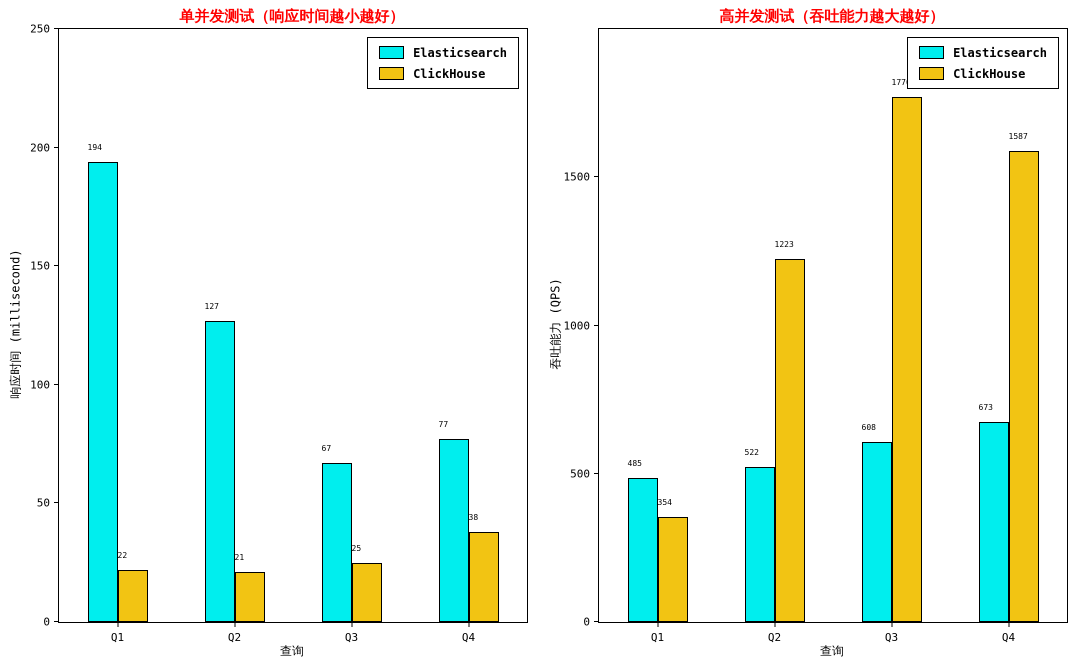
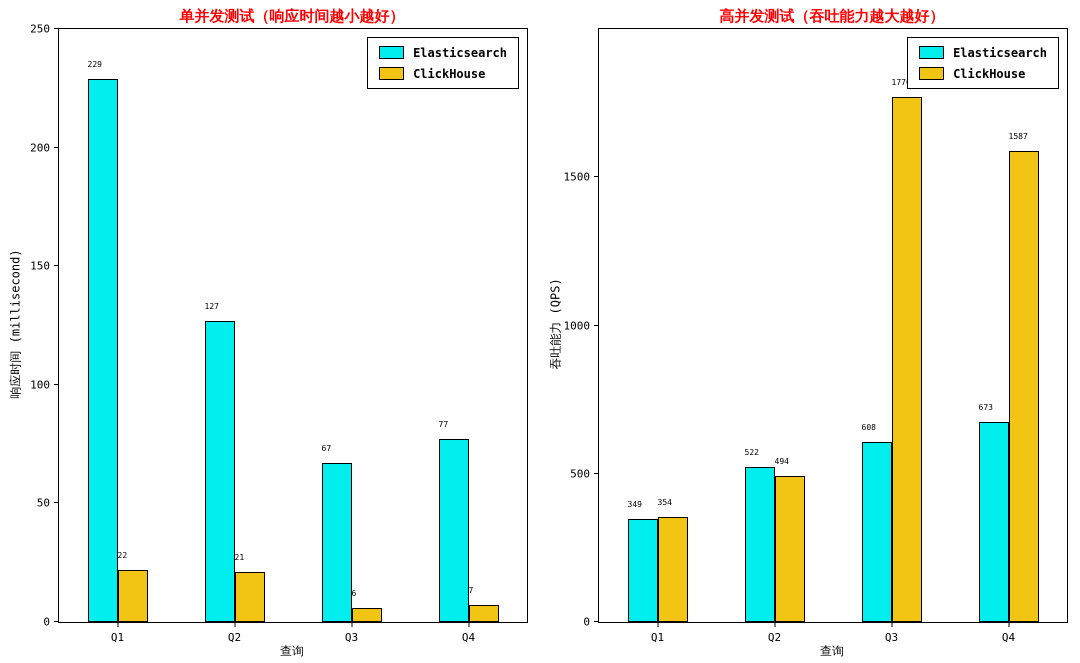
单并发测试（响应时间越小越好）/Elasticsearch/Q1: 194 -> 229
单并发测试（响应时间越小越好）/ClickHouse/Q3: 25 -> 6
单并发测试（响应时间越小越好）/ClickHouse/Q4: 38 -> 7
高并发测试（吞吐能力越大越好）/Elasticsearch/Q1: 485 -> 349
高并发测试（吞吐能力越大越好）/ClickHouse/Q2: 1223 -> 494
